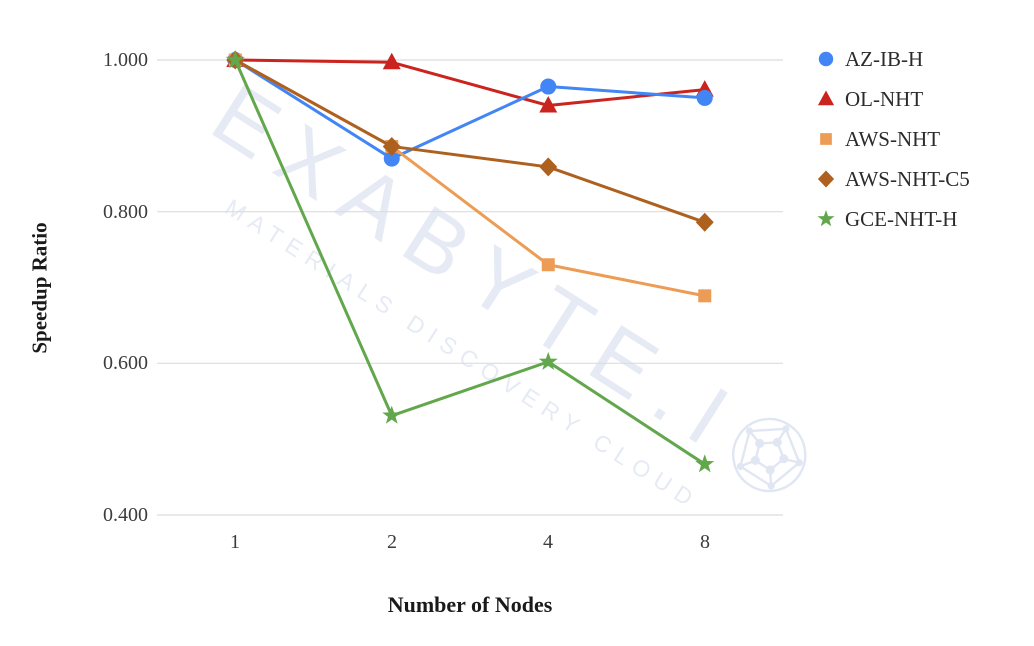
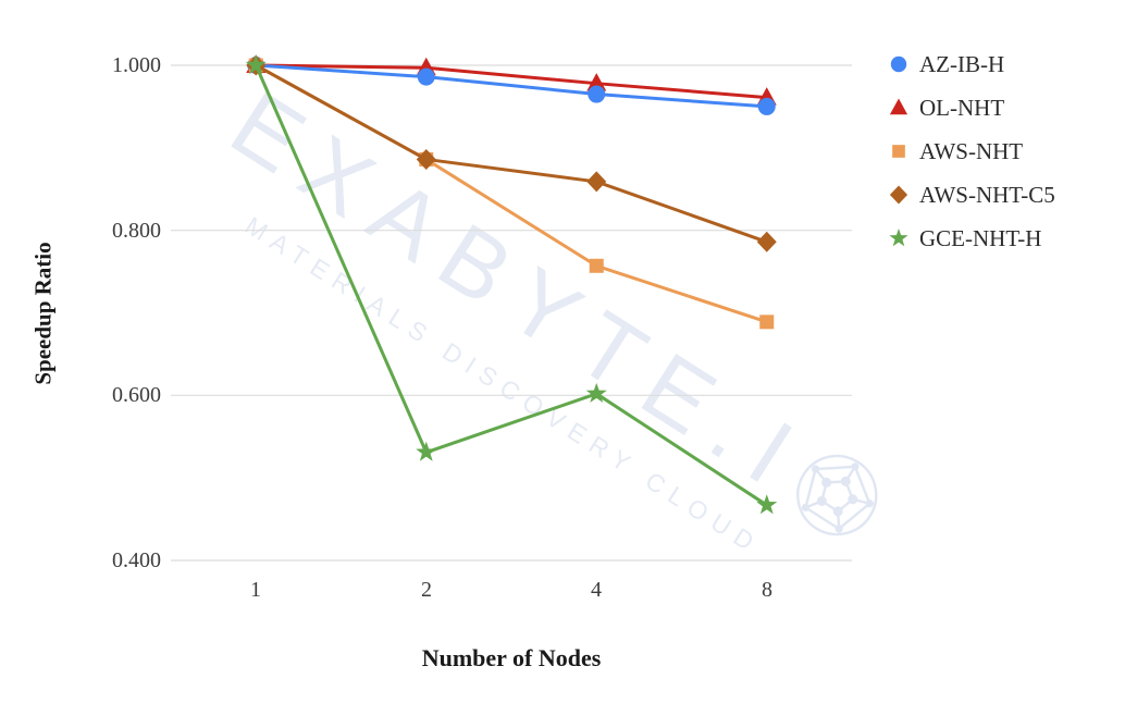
AZ-IB-H/2: 0.87 -> 0.99
OL-NHT/4: 0.94 -> 0.98
AWS-NHT/4: 0.73 -> 0.76
